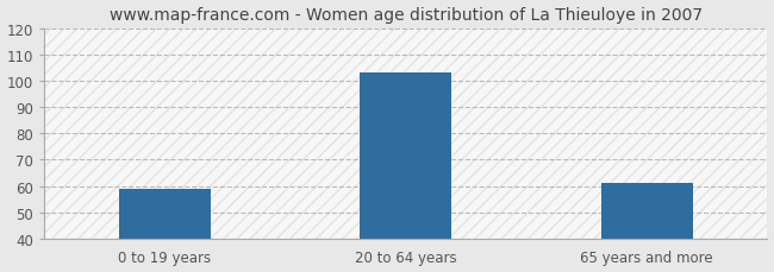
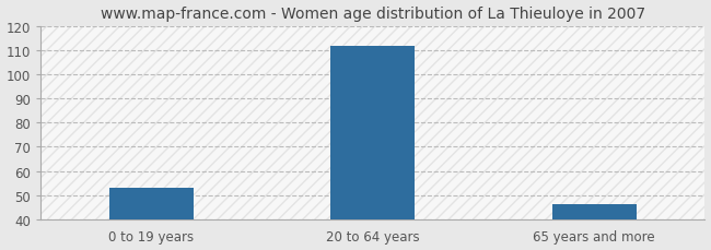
0 to 19 years: 59 -> 53
20 to 64 years: 103 -> 112
65 years and more: 61 -> 46
